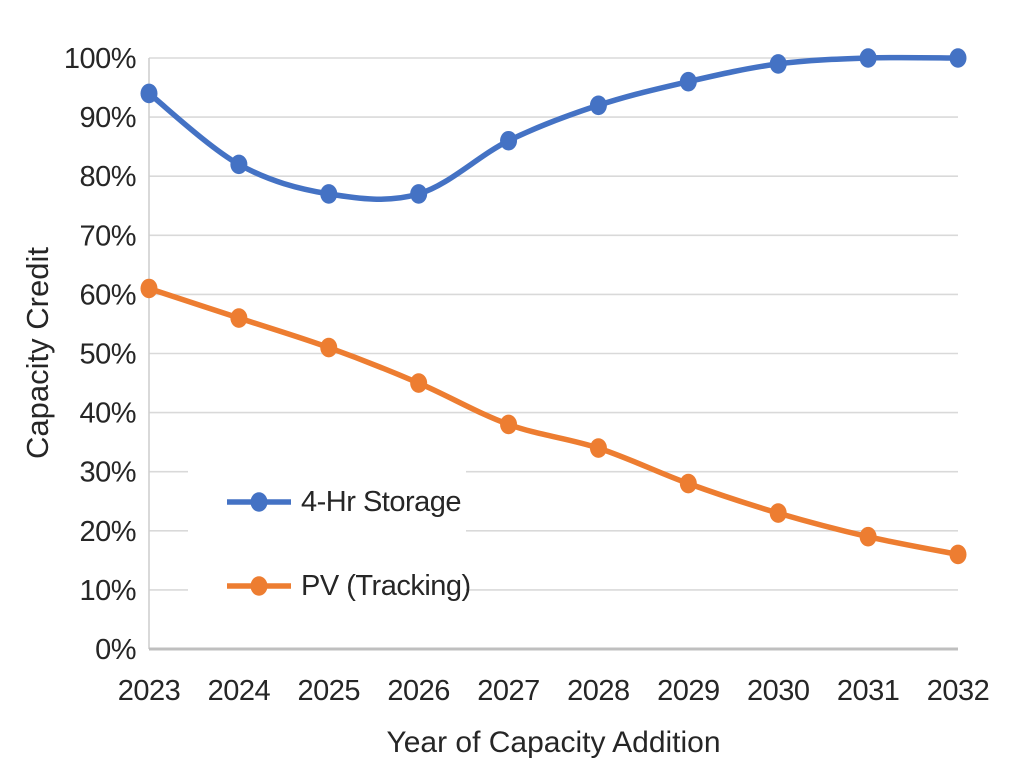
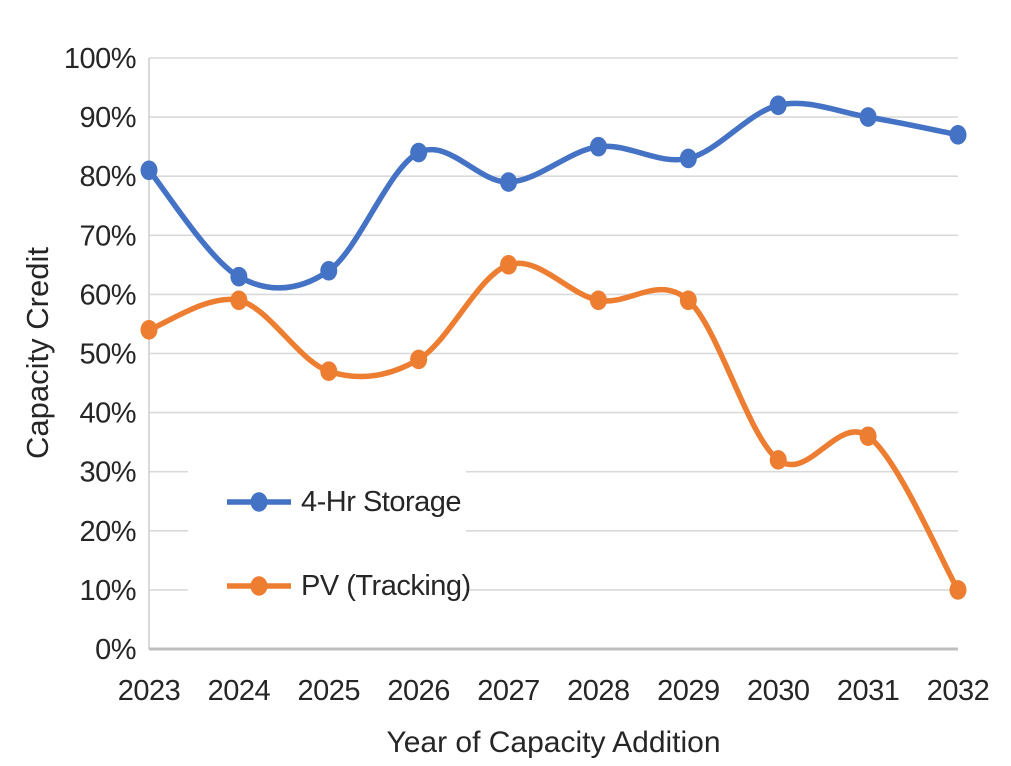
4-Hr Storage/2023: 94% -> 81%
PV (Tracking)/2023: 61% -> 54%
4-Hr Storage/2024: 82% -> 63%
PV (Tracking)/2024: 56% -> 59%
4-Hr Storage/2025: 77% -> 64%
PV (Tracking)/2025: 51% -> 47%
4-Hr Storage/2026: 77% -> 84%
PV (Tracking)/2026: 45% -> 49%
4-Hr Storage/2027: 86% -> 79%
PV (Tracking)/2027: 38% -> 65%
4-Hr Storage/2028: 92% -> 85%
PV (Tracking)/2028: 34% -> 59%
4-Hr Storage/2029: 96% -> 83%
PV (Tracking)/2029: 28% -> 59%
4-Hr Storage/2030: 99% -> 92%
PV (Tracking)/2030: 23% -> 32%
4-Hr Storage/2031: 100% -> 90%
PV (Tracking)/2031: 19% -> 36%
4-Hr Storage/2032: 100% -> 87%
PV (Tracking)/2032: 16% -> 10%
